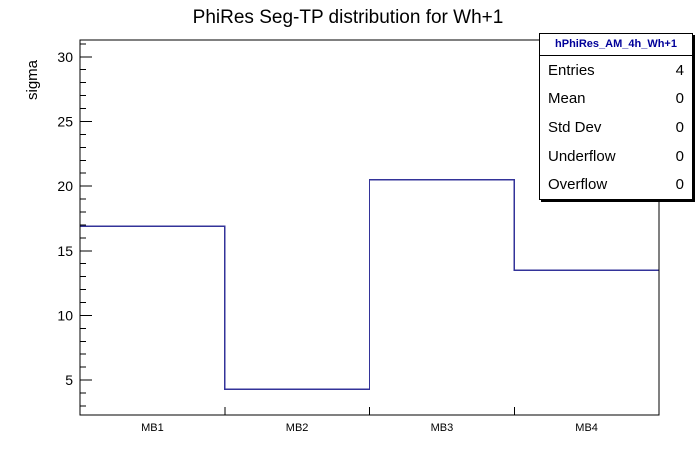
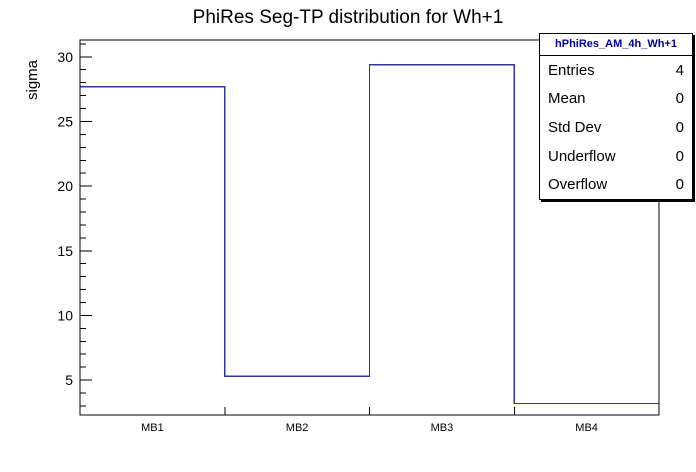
MB1: 16.9 -> 27.7
MB2: 4.3 -> 5.3
MB3: 20.5 -> 29.4
MB4: 13.5 -> 3.2
